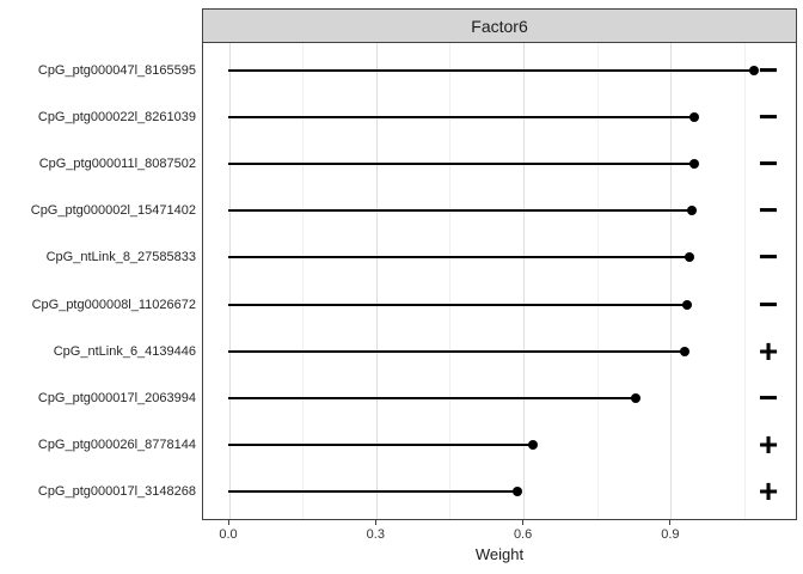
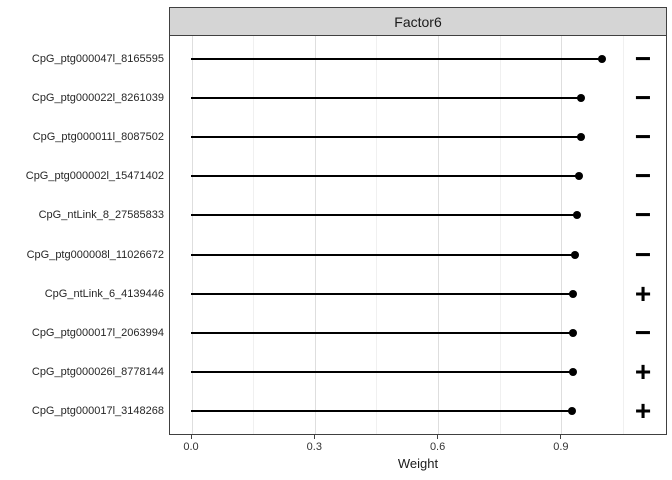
CpG_ptg000047l_8165595: 1.07 -> 1.00
CpG_ptg000017l_2063994: 0.83 -> 0.93
CpG_ptg000026l_8778144: 0.62 -> 0.93
CpG_ptg000017l_3148268: 0.59 -> 0.93
